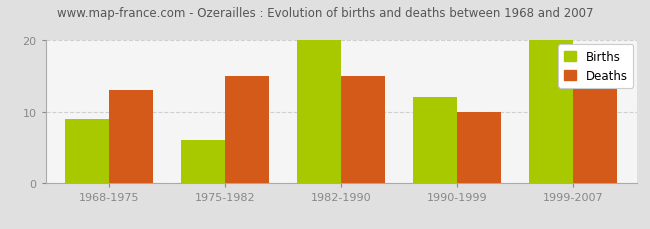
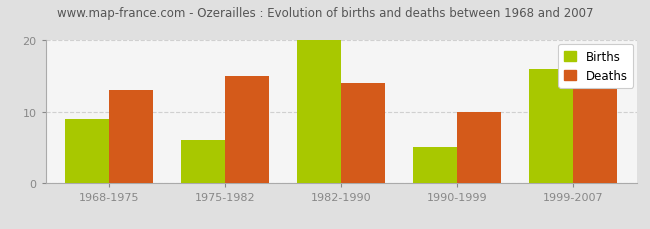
Deaths/1982-1990: 15 -> 14
Births/1990-1999: 12 -> 5
Births/1999-2007: 20 -> 16
